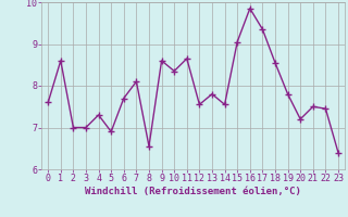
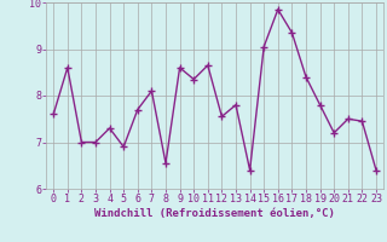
14: 7.55 -> 6.40
18: 8.55 -> 8.40
